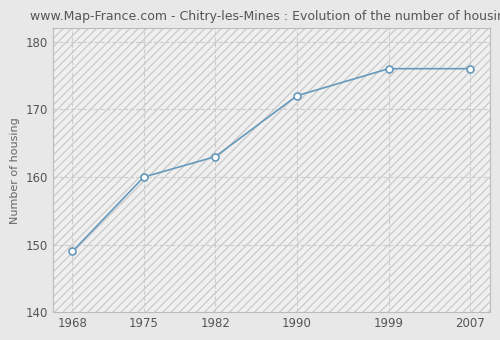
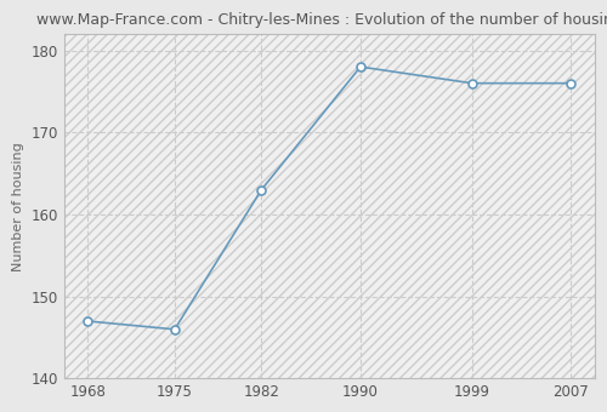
1968: 149 -> 147
1975: 160 -> 146
1990: 172 -> 178
